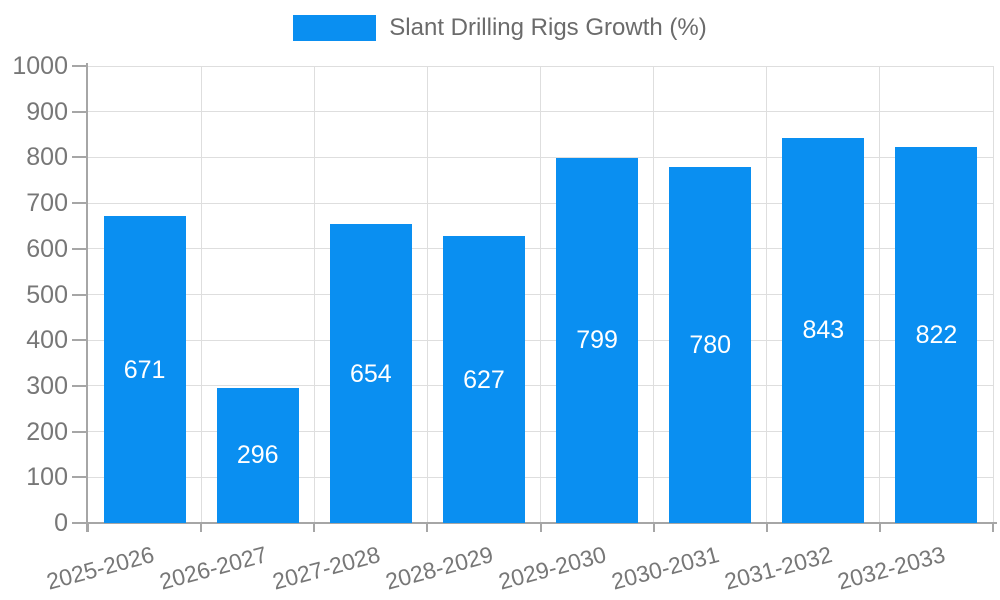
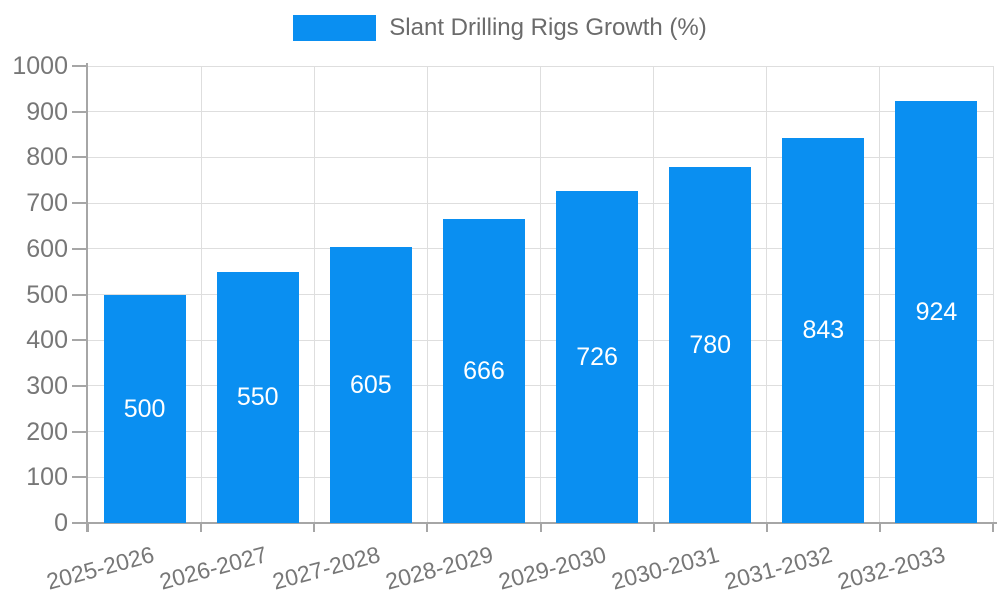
2025-2026: 671 -> 500
2026-2027: 296 -> 550
2027-2028: 654 -> 605
2028-2029: 627 -> 666
2029-2030: 799 -> 726
2032-2033: 822 -> 924
